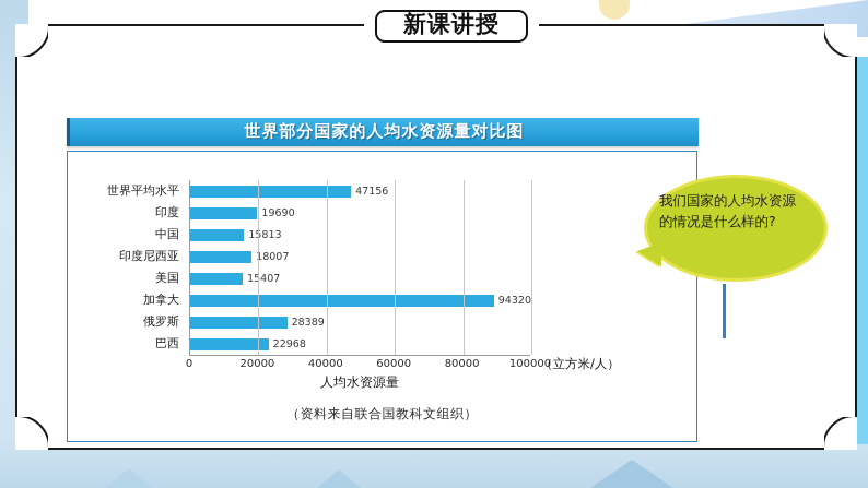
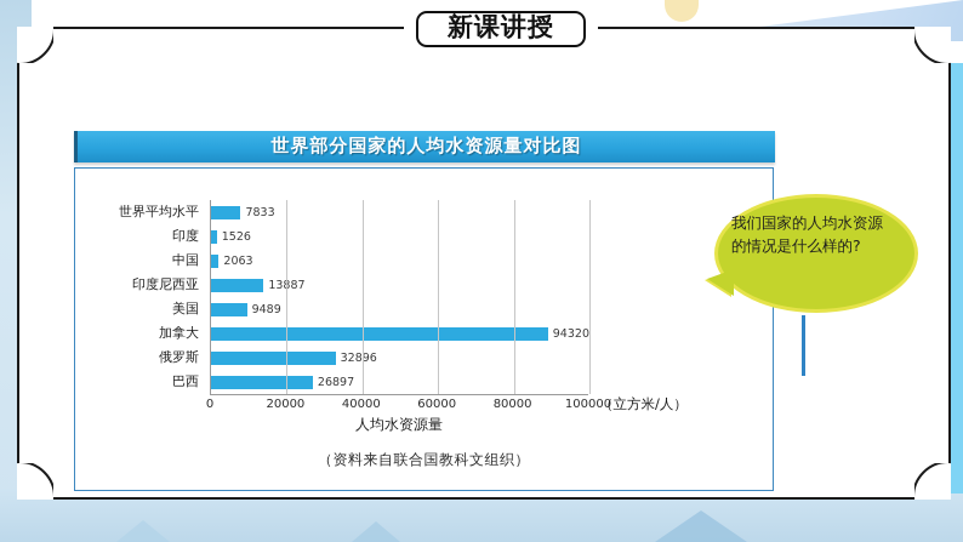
世界平均水平: 47156 -> 7833
印度: 19690 -> 1526
中国: 15813 -> 2063
印度尼西亚: 18007 -> 13887
美国: 15407 -> 9489
俄罗斯: 28389 -> 32896
巴西: 22968 -> 26897
